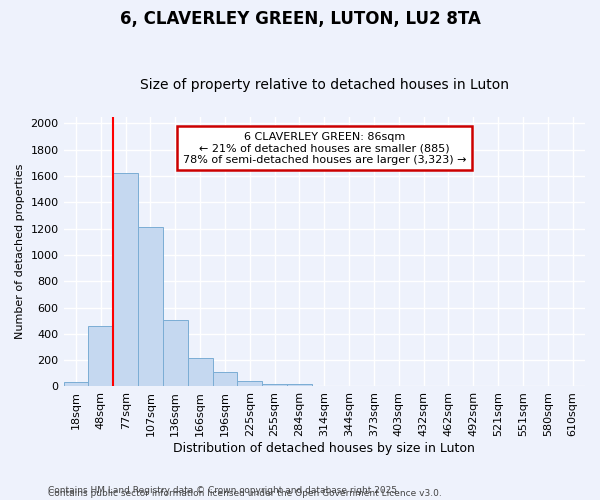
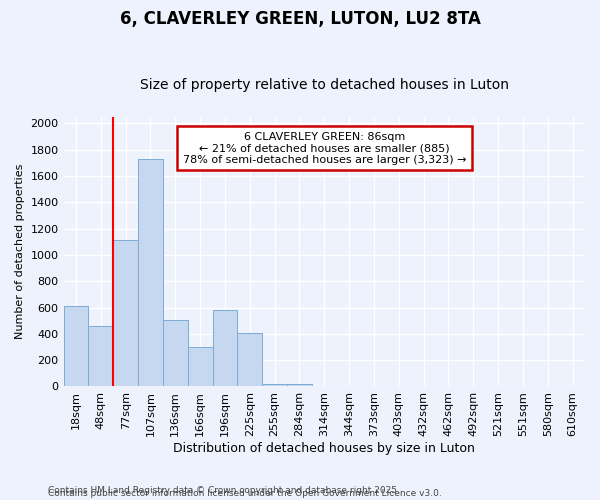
18sqm: 40 -> 610
77sqm: 1620 -> 1110
107sqm: 1210 -> 1730
166sqm: 220 -> 300
196sqm: 110 -> 580
225sqm: 40 -> 410
